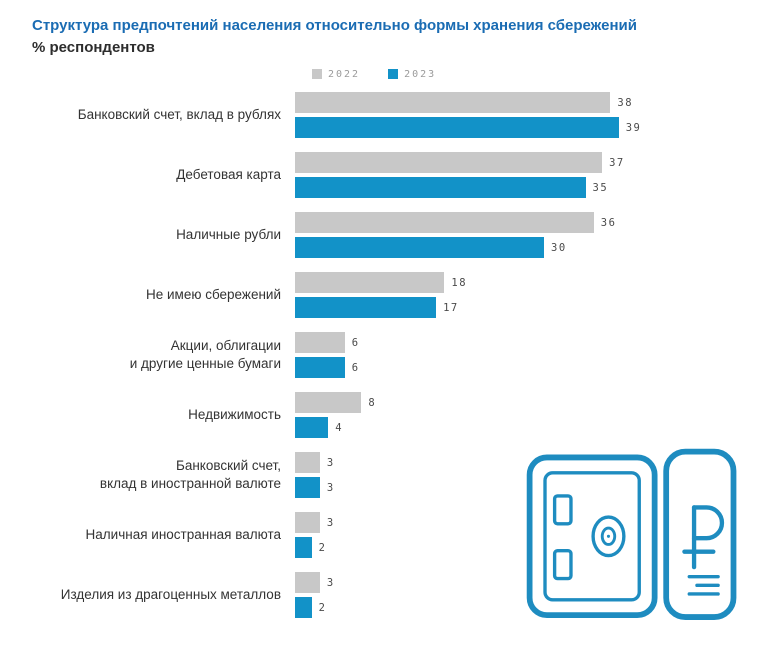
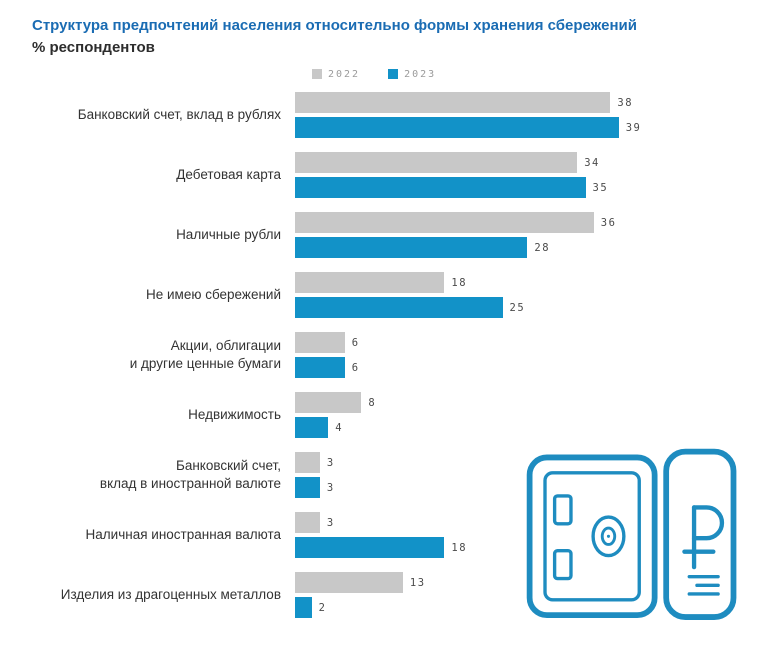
2022/Дебетовая карта: 37 -> 34
2023/Наличные рубли: 30 -> 28
2023/Не имею сбережений: 17 -> 25
2023/Наличная иностранная валюта: 2 -> 18
2022/Изделия из драгоценных металлов: 3 -> 13
